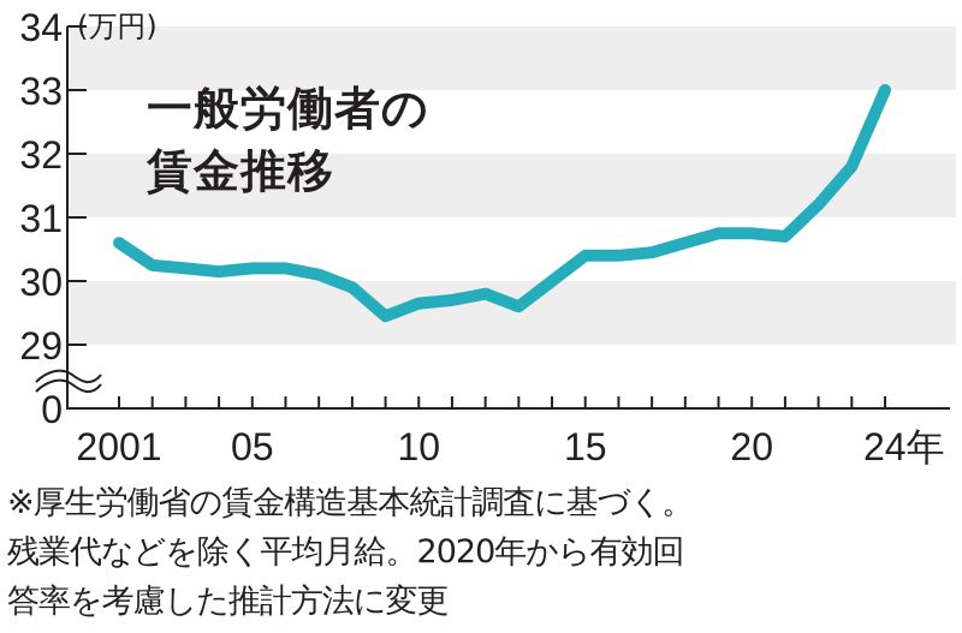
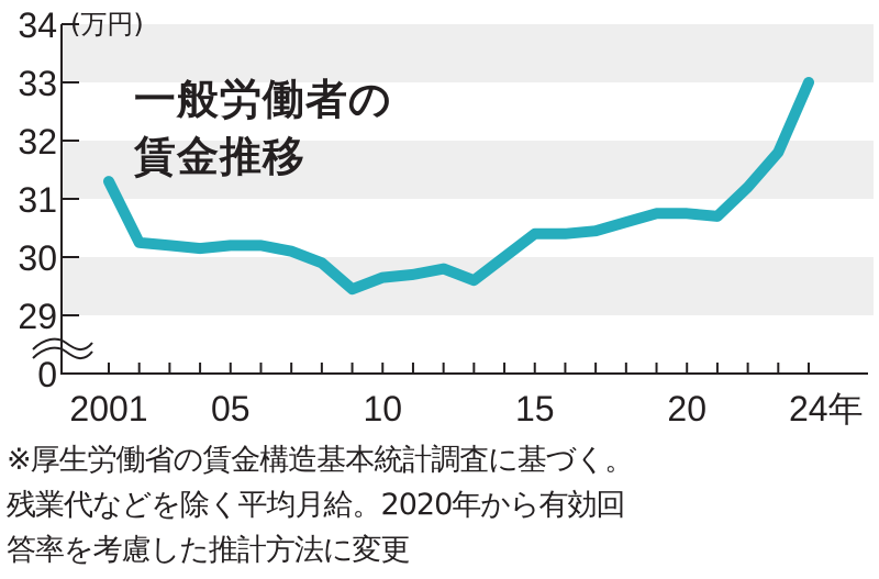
2001: 30.6 -> 31.3
